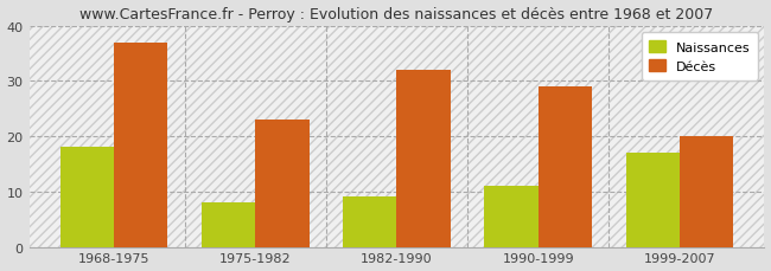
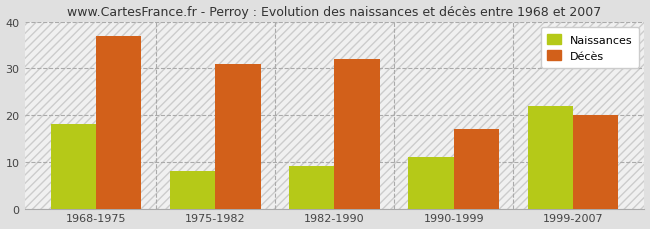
Décès/1975-1982: 23 -> 31
Décès/1990-1999: 29 -> 17
Naissances/1999-2007: 17 -> 22
